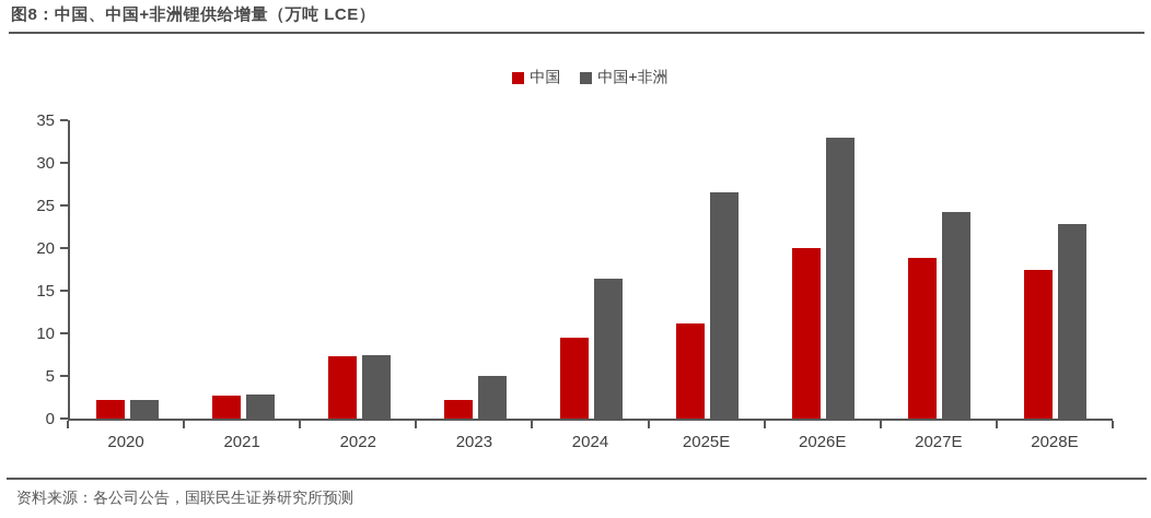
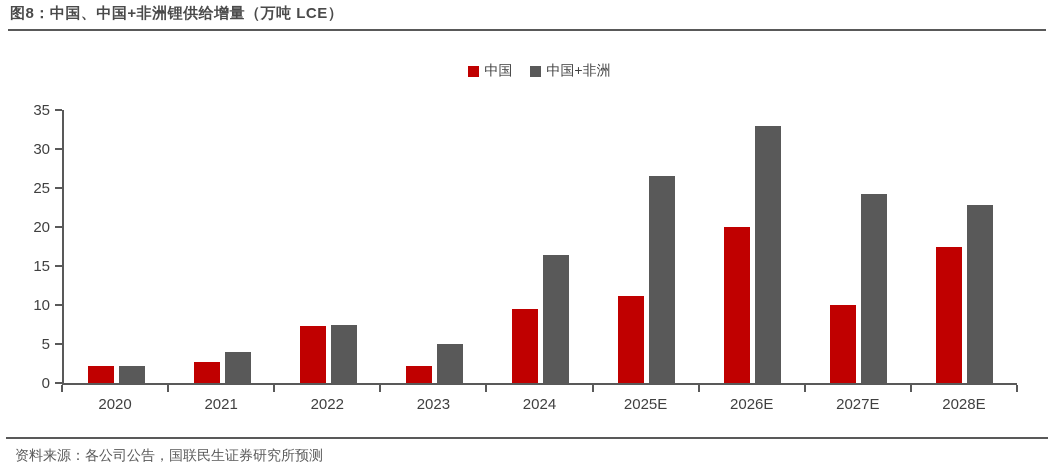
中国+非洲/2021: 3 -> 4
中国/2027E: 19 -> 10
